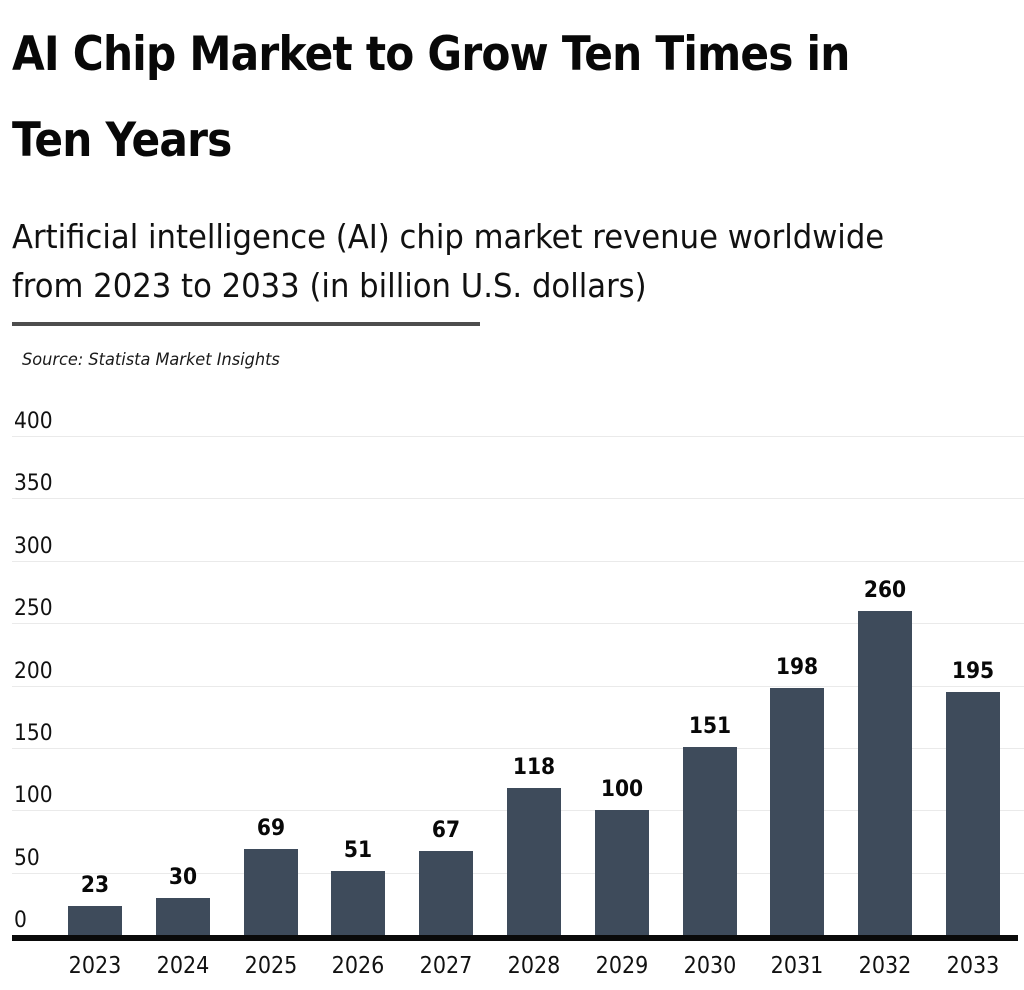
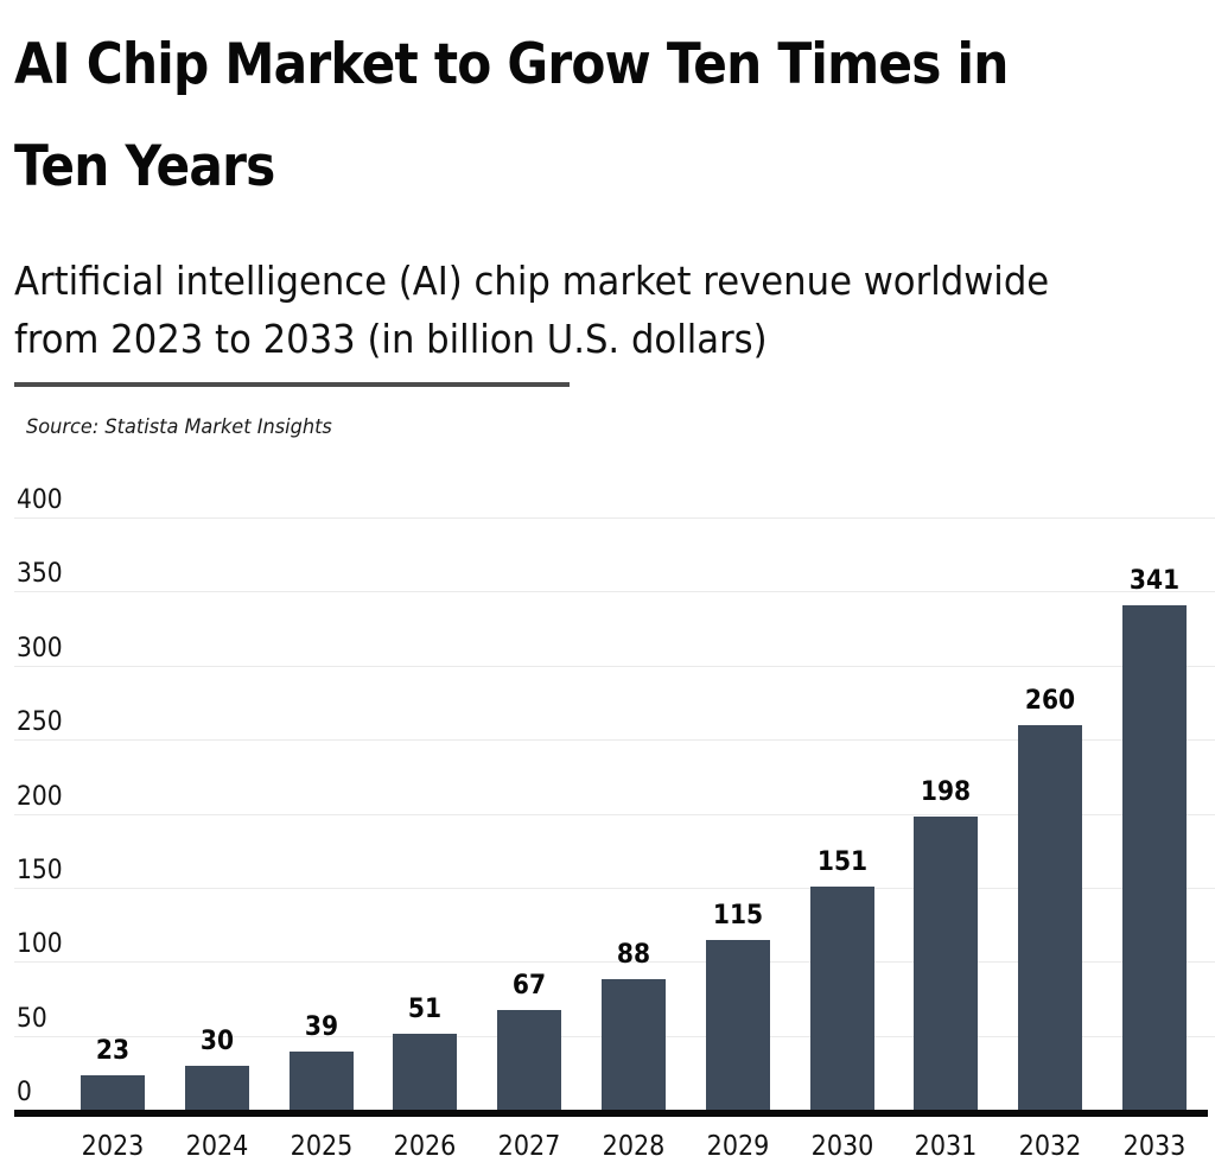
2025: 69 -> 39
2028: 118 -> 88
2029: 100 -> 115
2033: 195 -> 341
